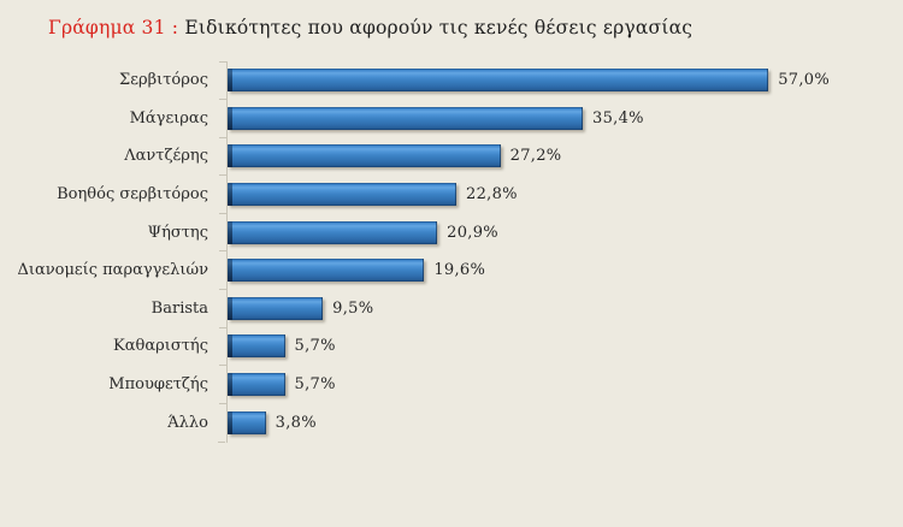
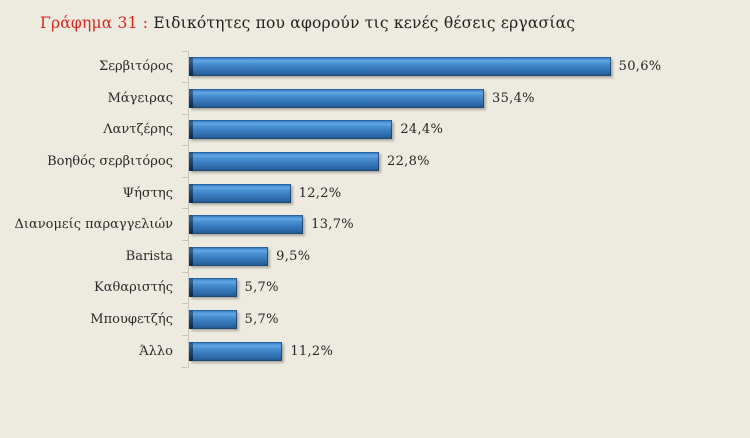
Σερβιτόρος: 57,0% -> 50,6%
Λαντζέρης: 27,2% -> 24,4%
Ψήστης: 20,9% -> 12,2%
Διανομείς παραγγελιών: 19,6% -> 13,7%
Άλλο: 3,8% -> 11,2%
